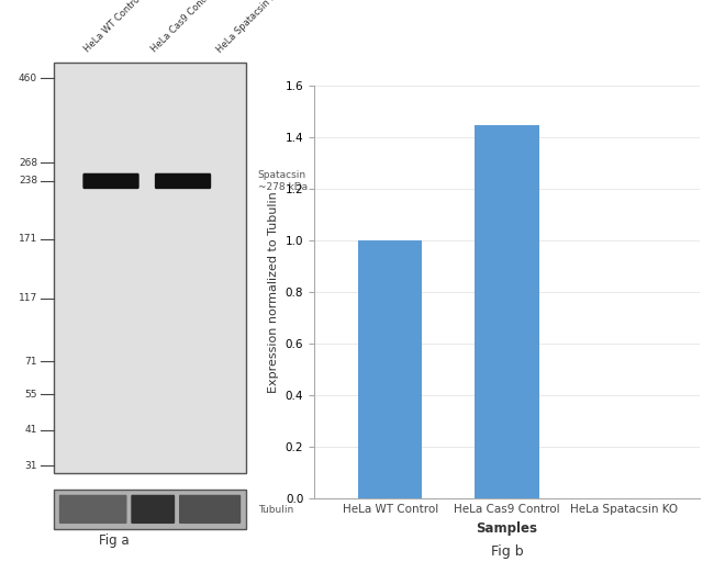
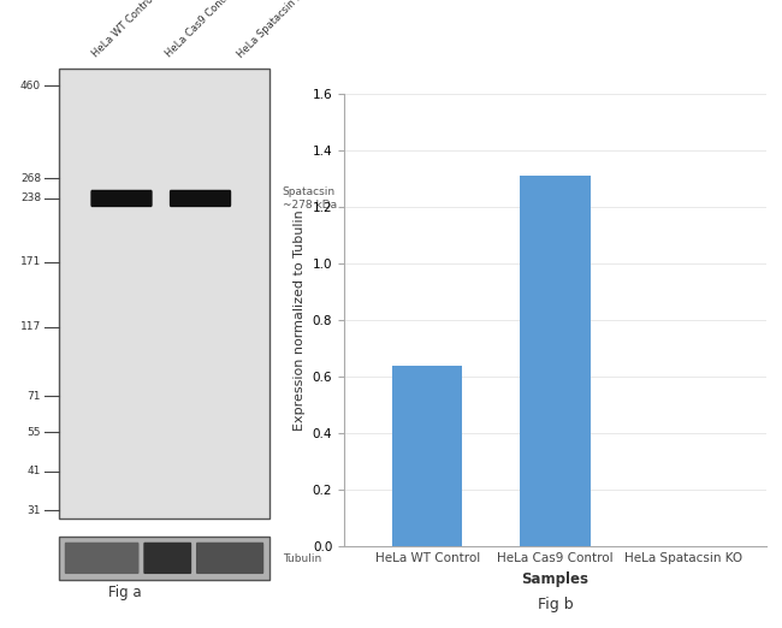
HeLa WT Control: 1.00 -> 0.64
HeLa Cas9 Control: 1.45 -> 1.31
